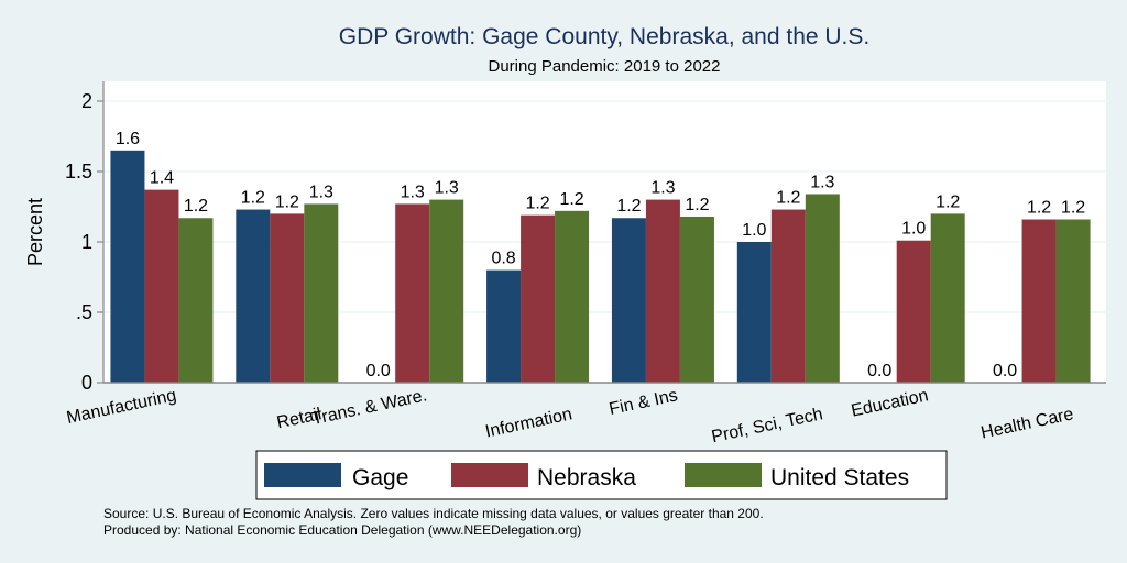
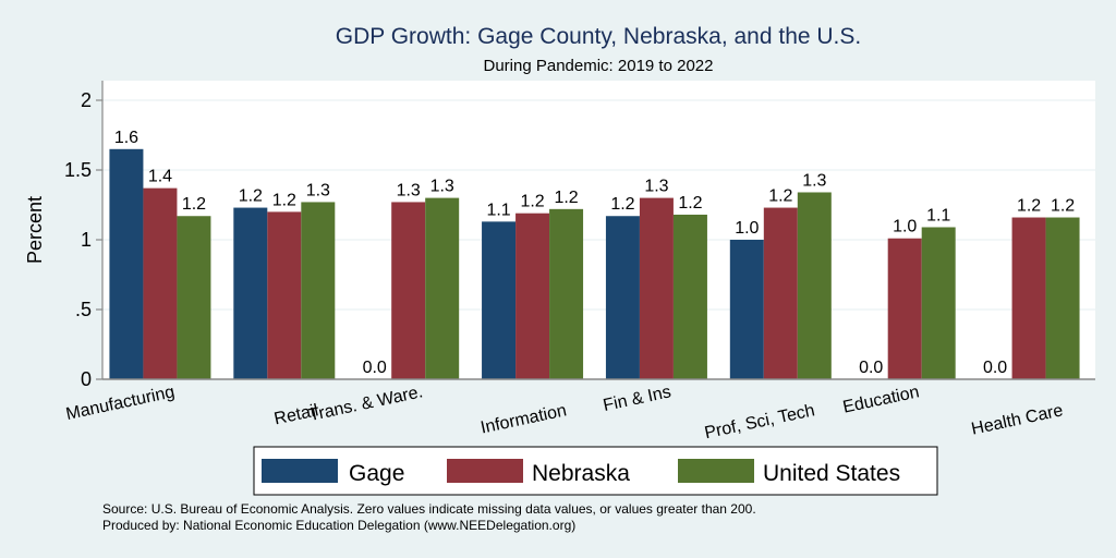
Gage/Information: 0.8 -> 1.1
United States/Education: 1.2 -> 1.1
